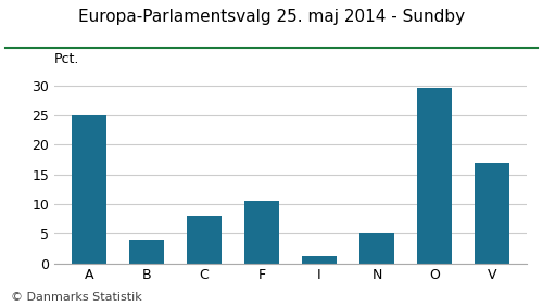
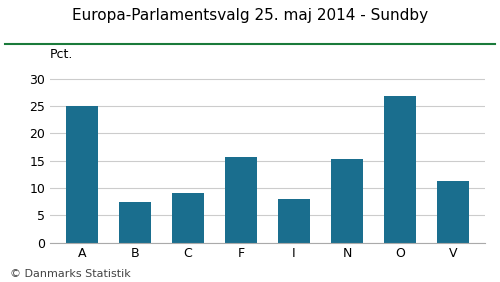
B: 4.0 -> 7.4
C: 8.0 -> 9.0
F: 10.5 -> 15.6
I: 1.2 -> 8.0
N: 5.0 -> 15.2
O: 29.5 -> 26.8
V: 17.0 -> 11.2
